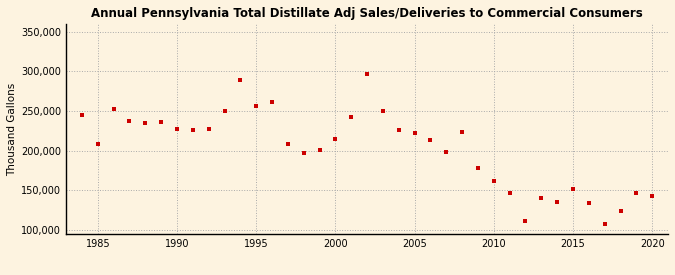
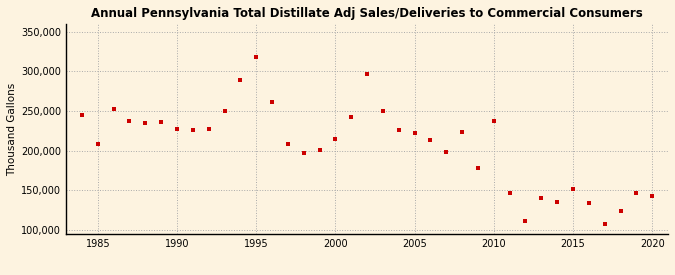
1995: 257,000 -> 318,000
2010: 162,000 -> 238,000
